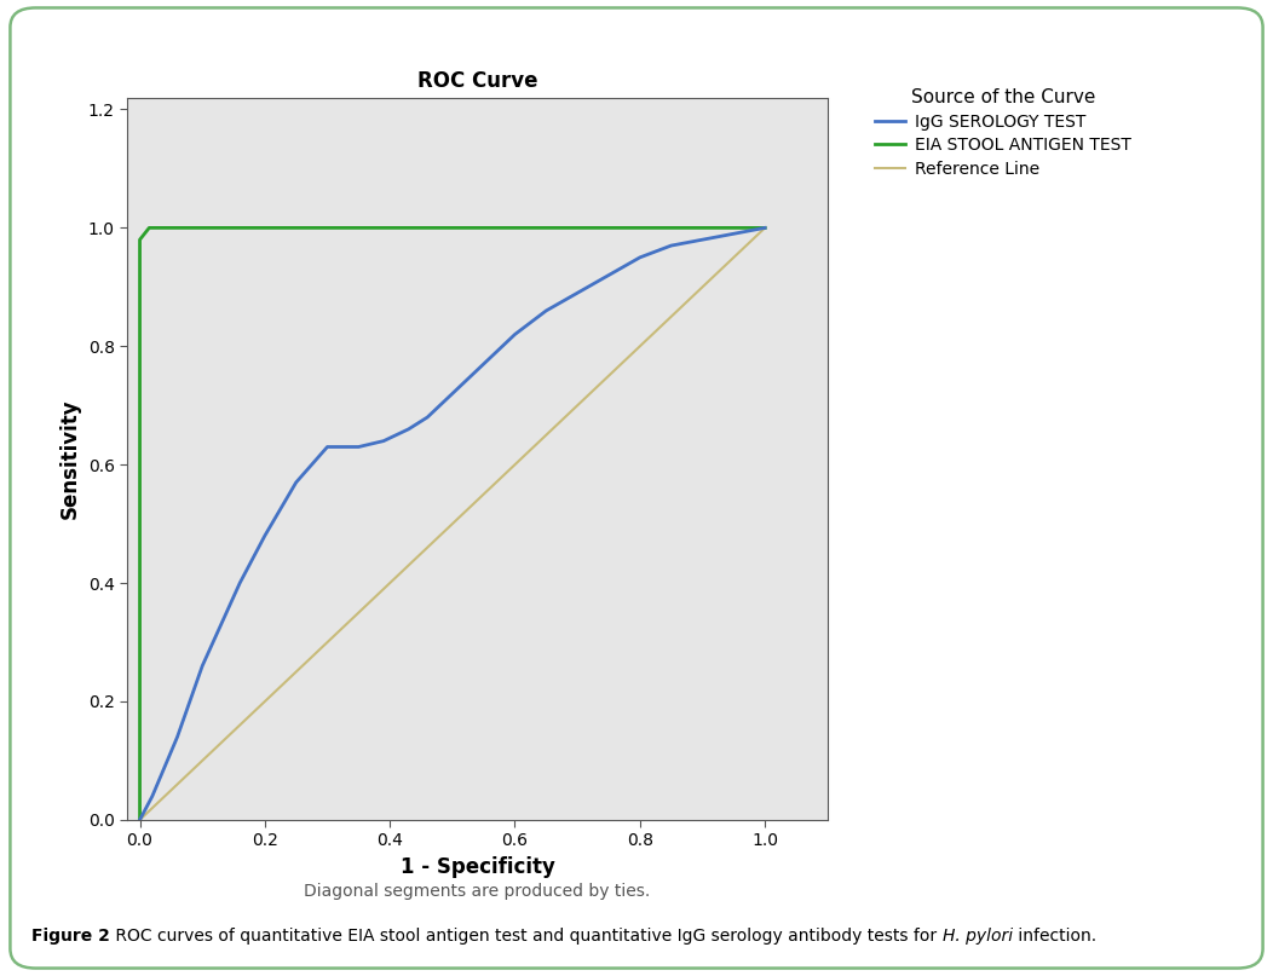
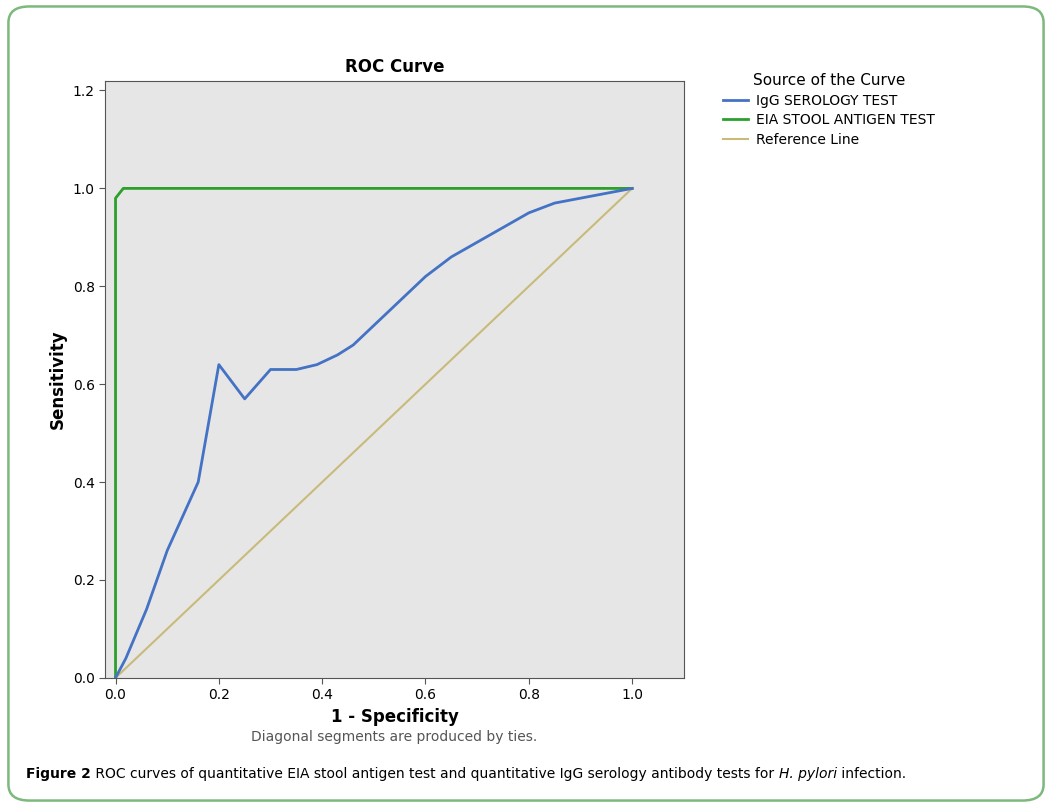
IgG SEROLOGY TEST/0.2: 0.48 -> 0.64
